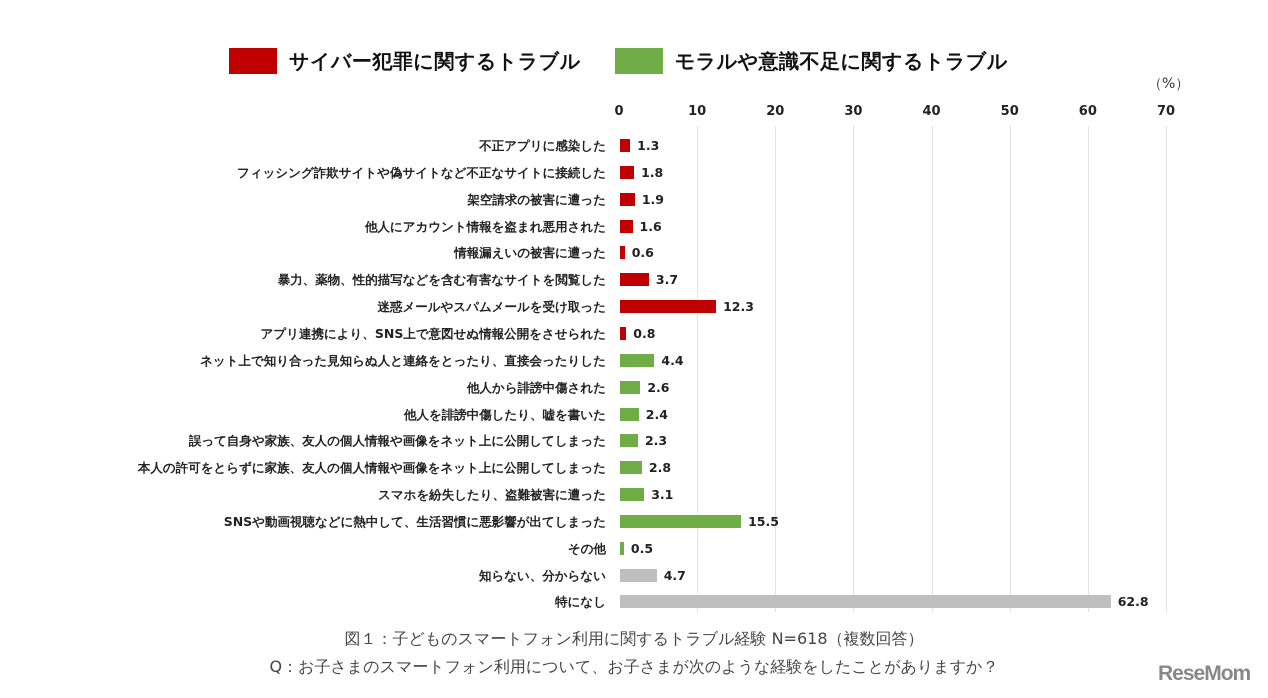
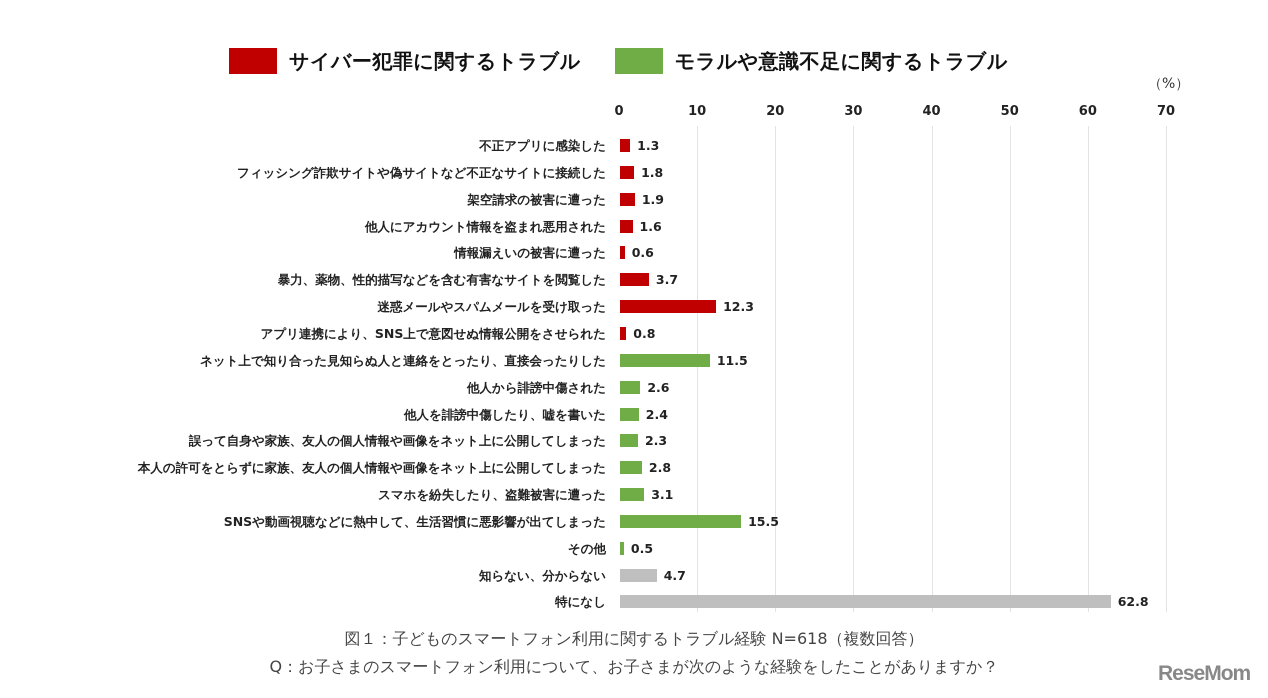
ネット上で知り合った見知らぬ人と連絡をとったり、直接会ったりした: 4.4 -> 11.5
